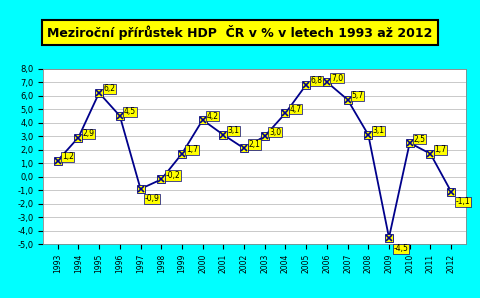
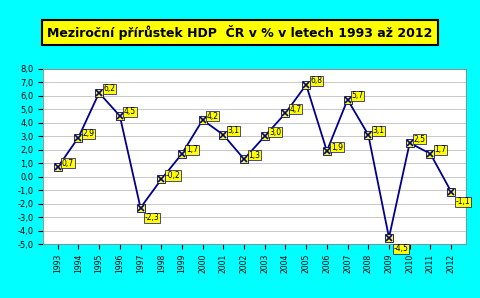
1993: 1,2 -> 0,7
1997: -0,9 -> -2,3
2002: 2,1 -> 1,3
2006: 7,0 -> 1,9
